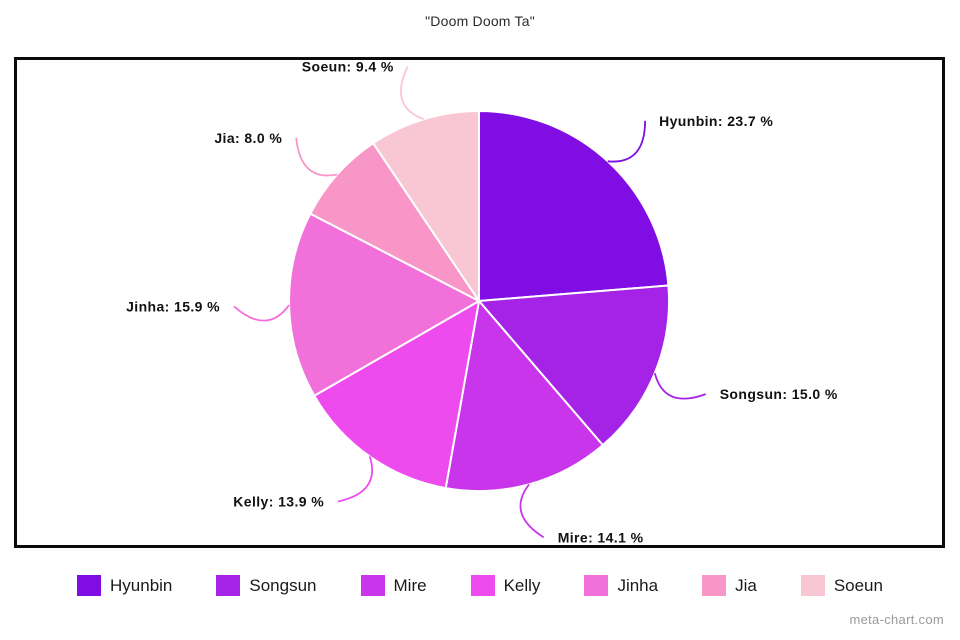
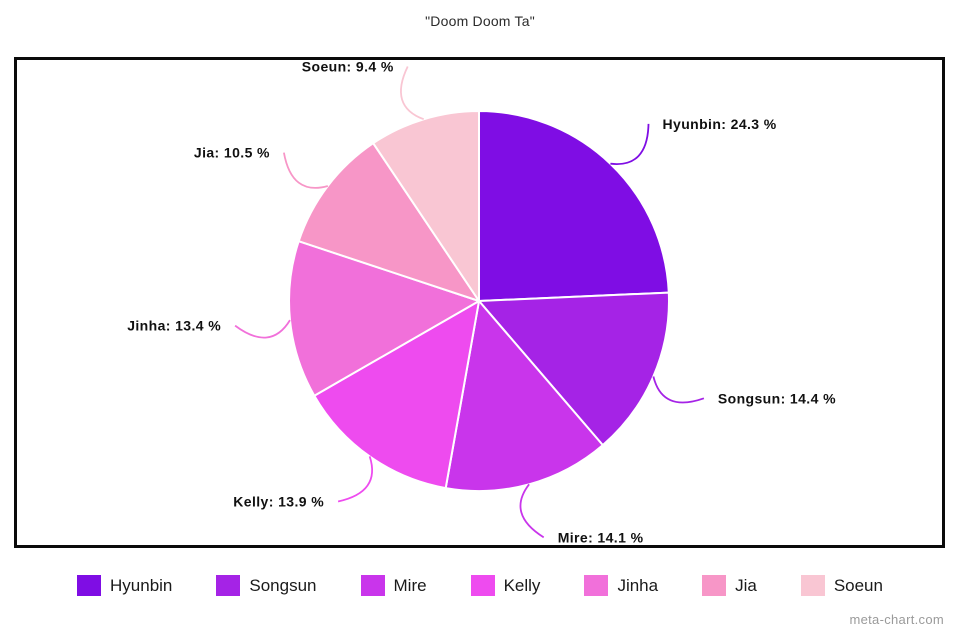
Hyunbin: 23.7 -> 24.3
Songsun: 15.0 -> 14.4
Jinha: 15.9 -> 13.4
Jia: 8.0 -> 10.5
